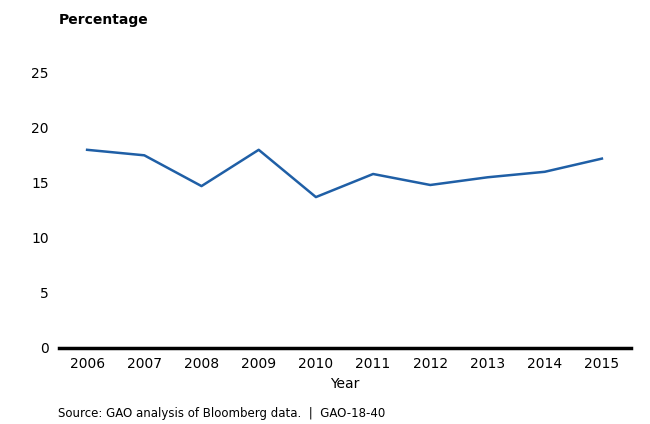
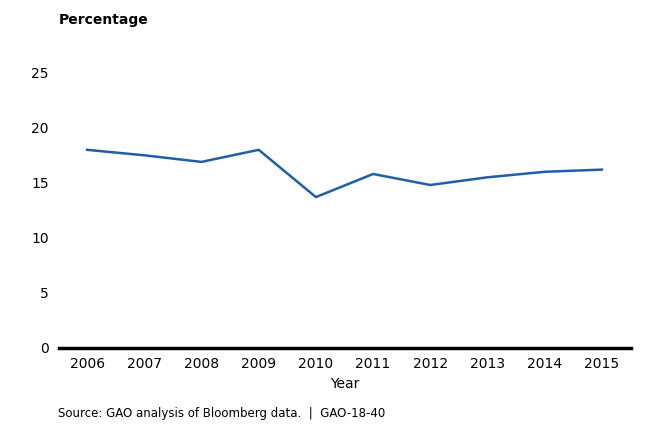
2008: 14.7 -> 16.9
2015: 17.2 -> 16.2
